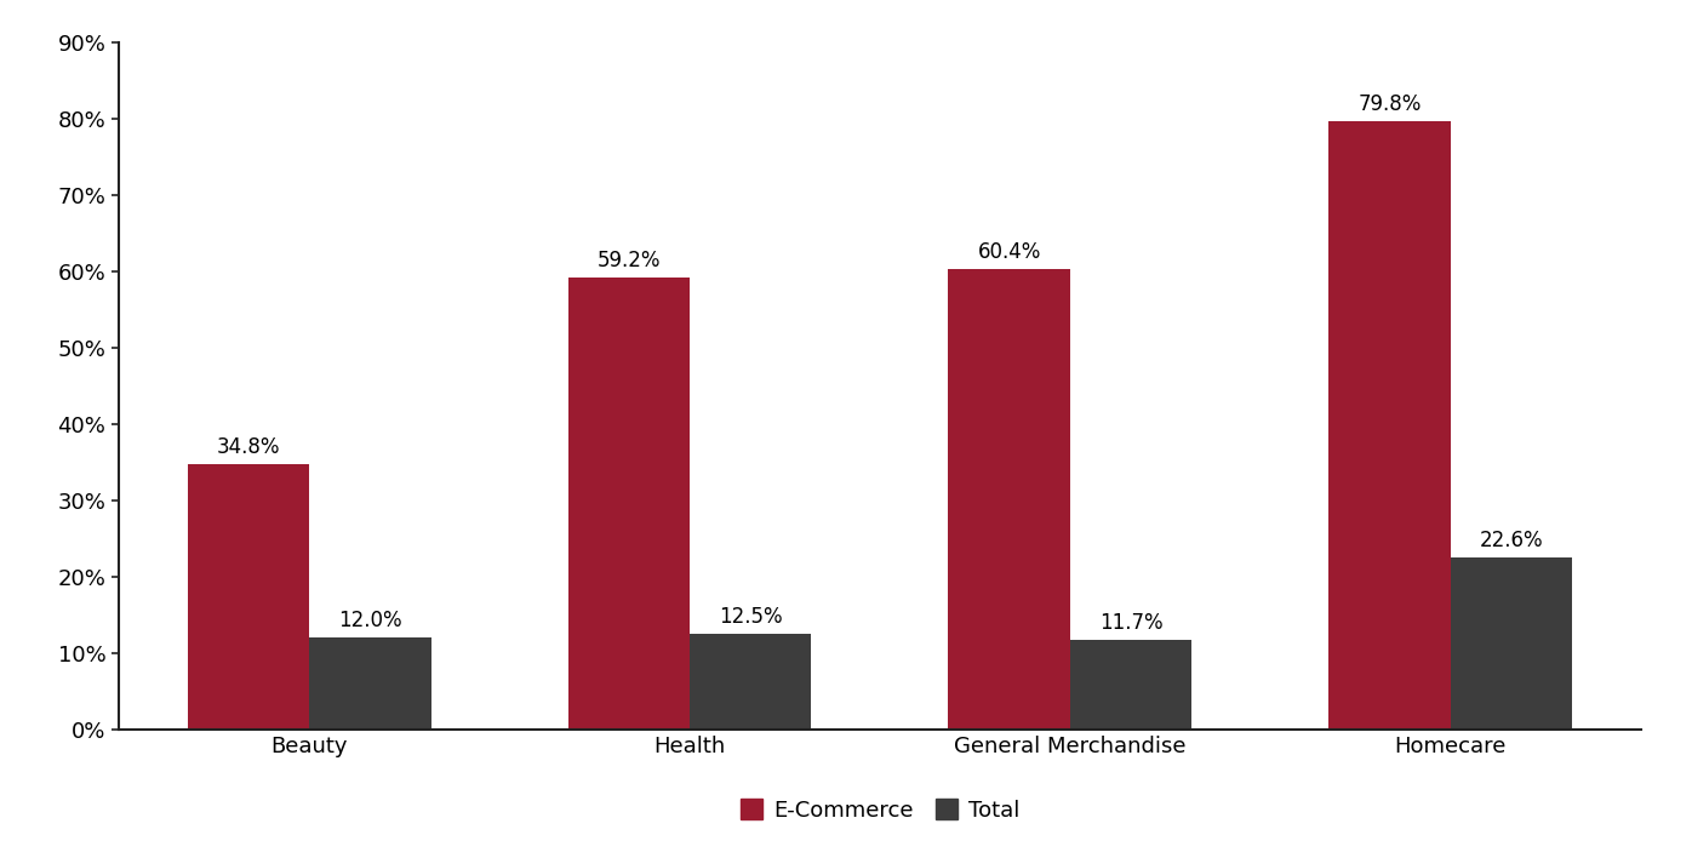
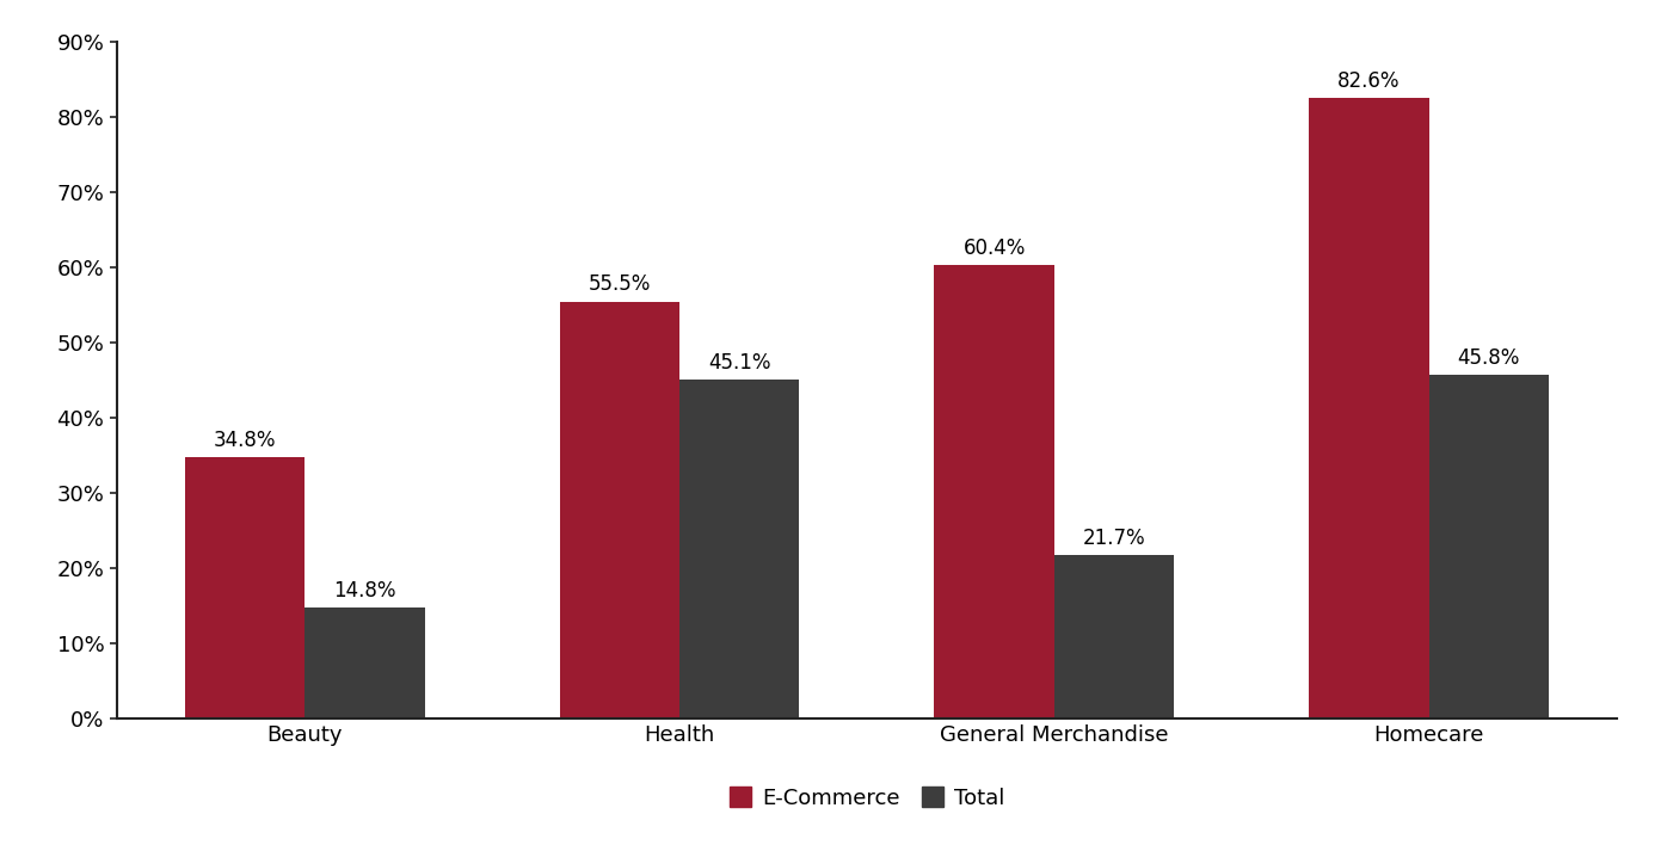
Total/Beauty: 12.0% -> 14.8%
E-Commerce/Health: 59.2% -> 55.5%
Total/Health: 12.5% -> 45.1%
Total/General Merchandise: 11.7% -> 21.7%
E-Commerce/Homecare: 79.8% -> 82.6%
Total/Homecare: 22.6% -> 45.8%
